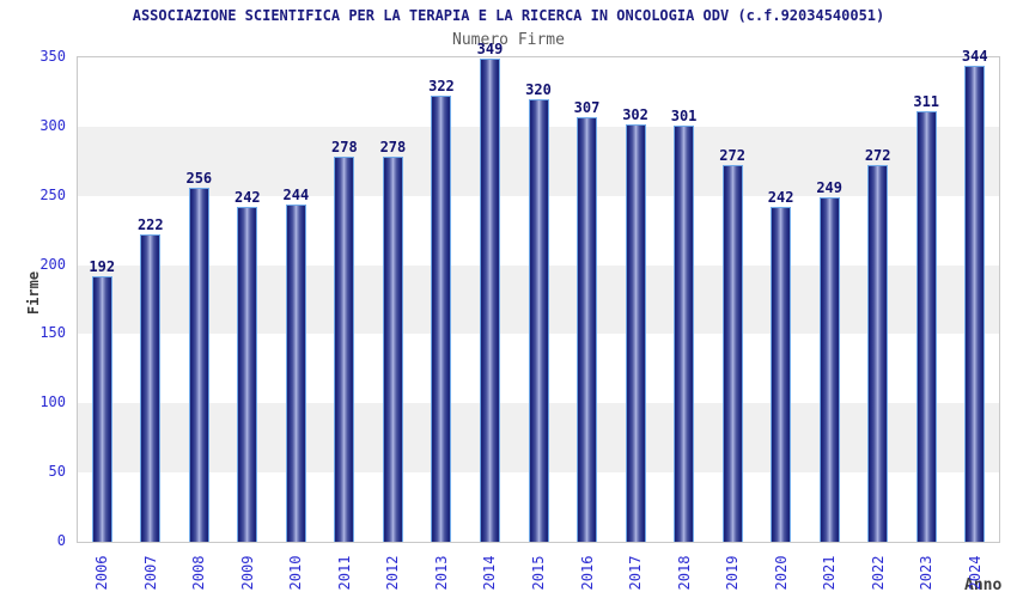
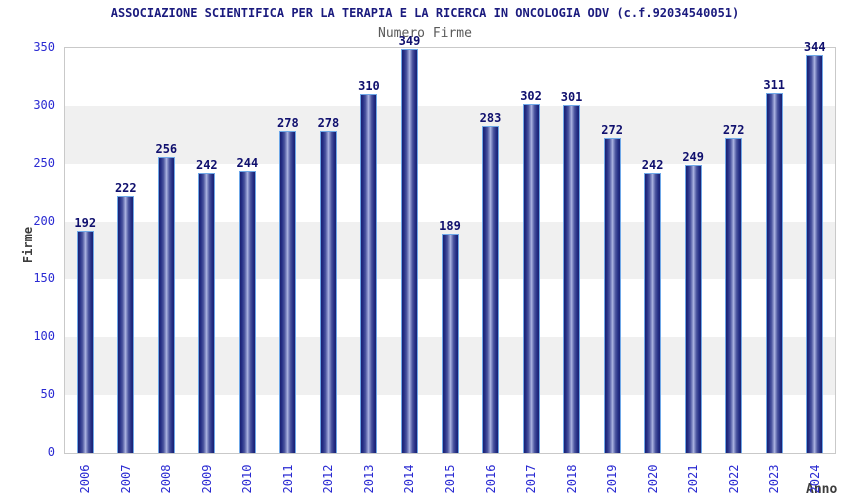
2013: 322 -> 310
2015: 320 -> 189
2016: 307 -> 283
